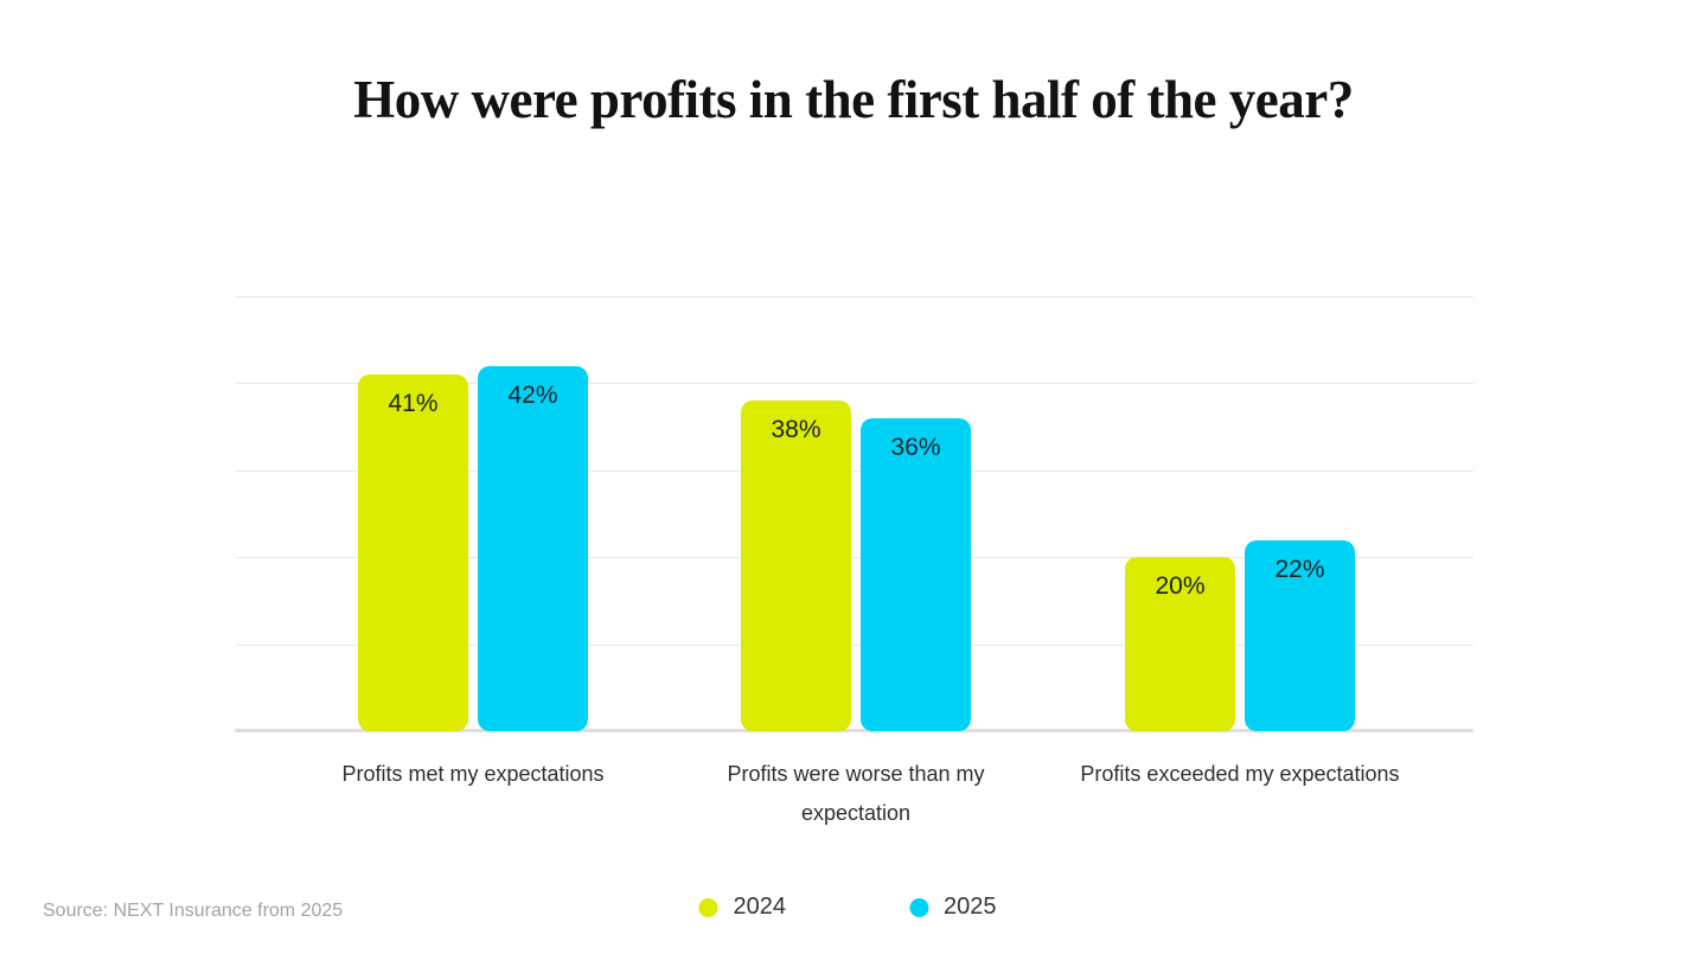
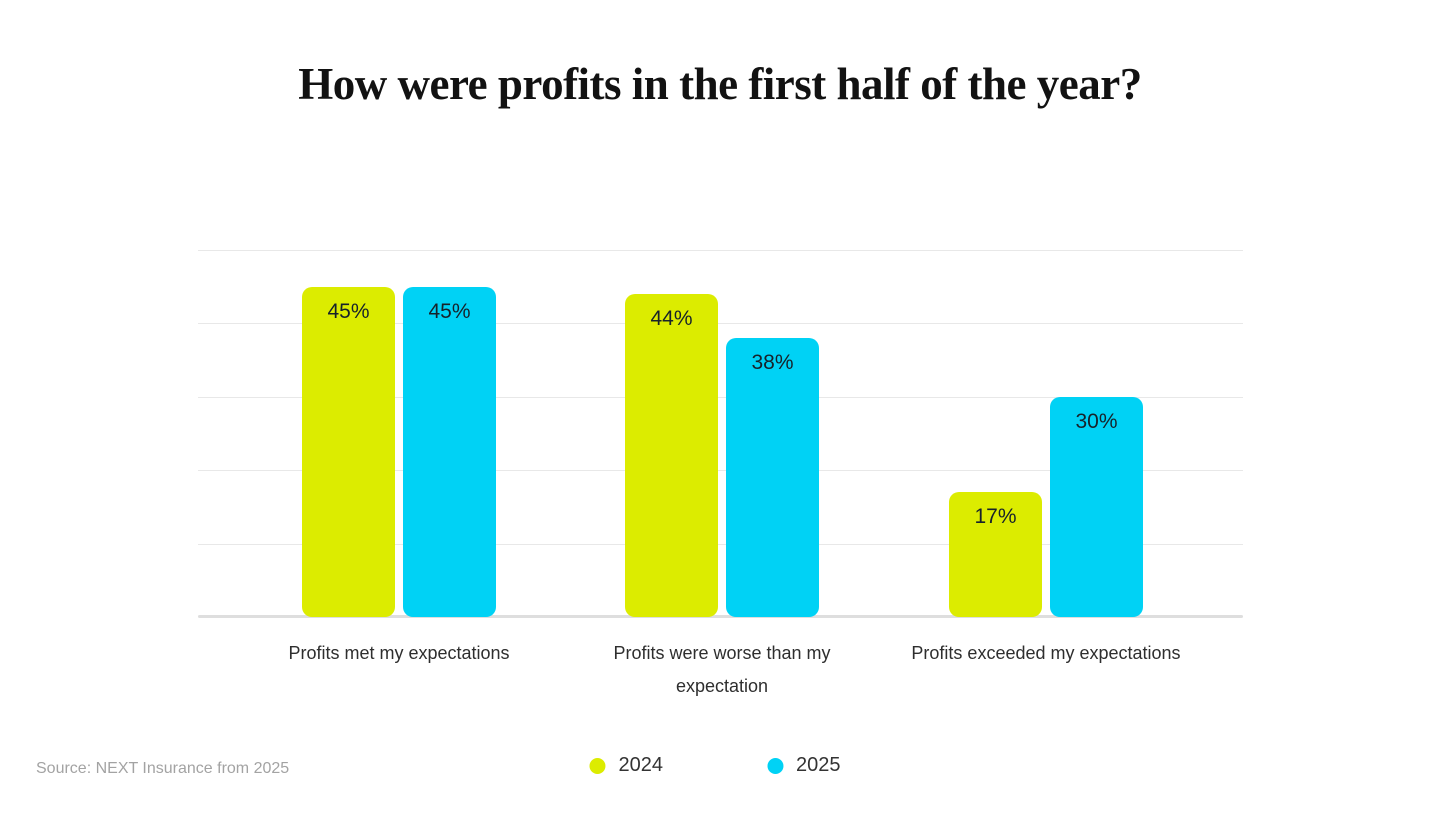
2024/Profits met my expectations: 41% -> 45%
2025/Profits met my expectations: 42% -> 45%
2024/Profits were worse than my expectation: 38% -> 44%
2025/Profits were worse than my expectation: 36% -> 38%
2024/Profits exceeded my expectations: 20% -> 17%
2025/Profits exceeded my expectations: 22% -> 30%
